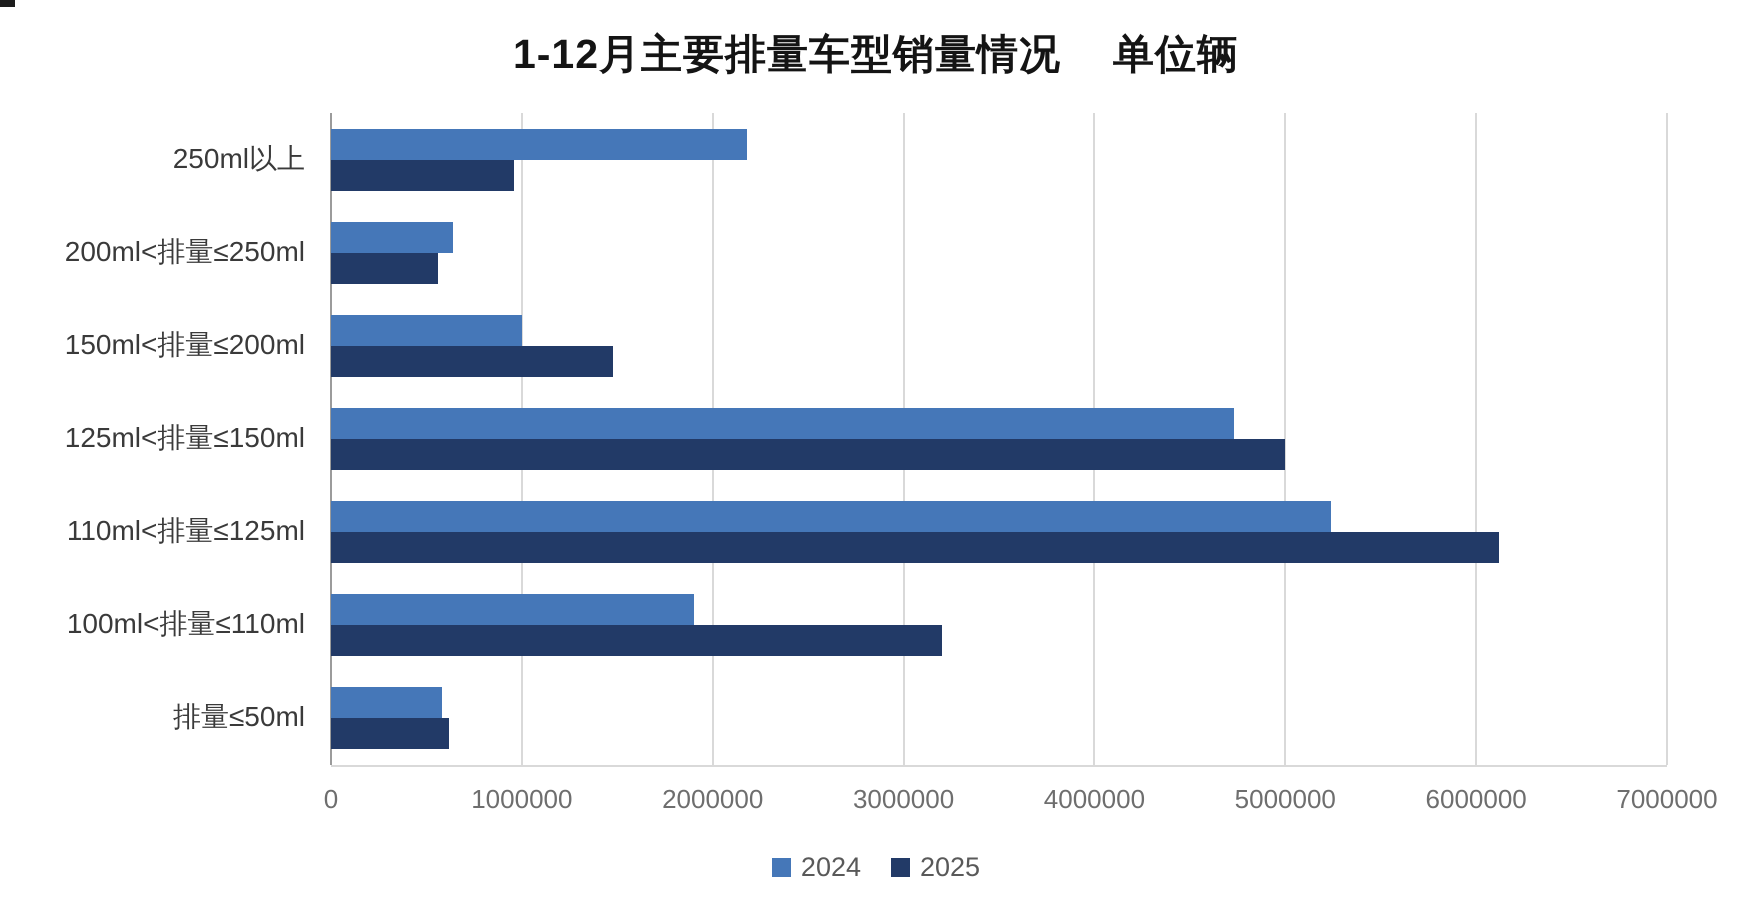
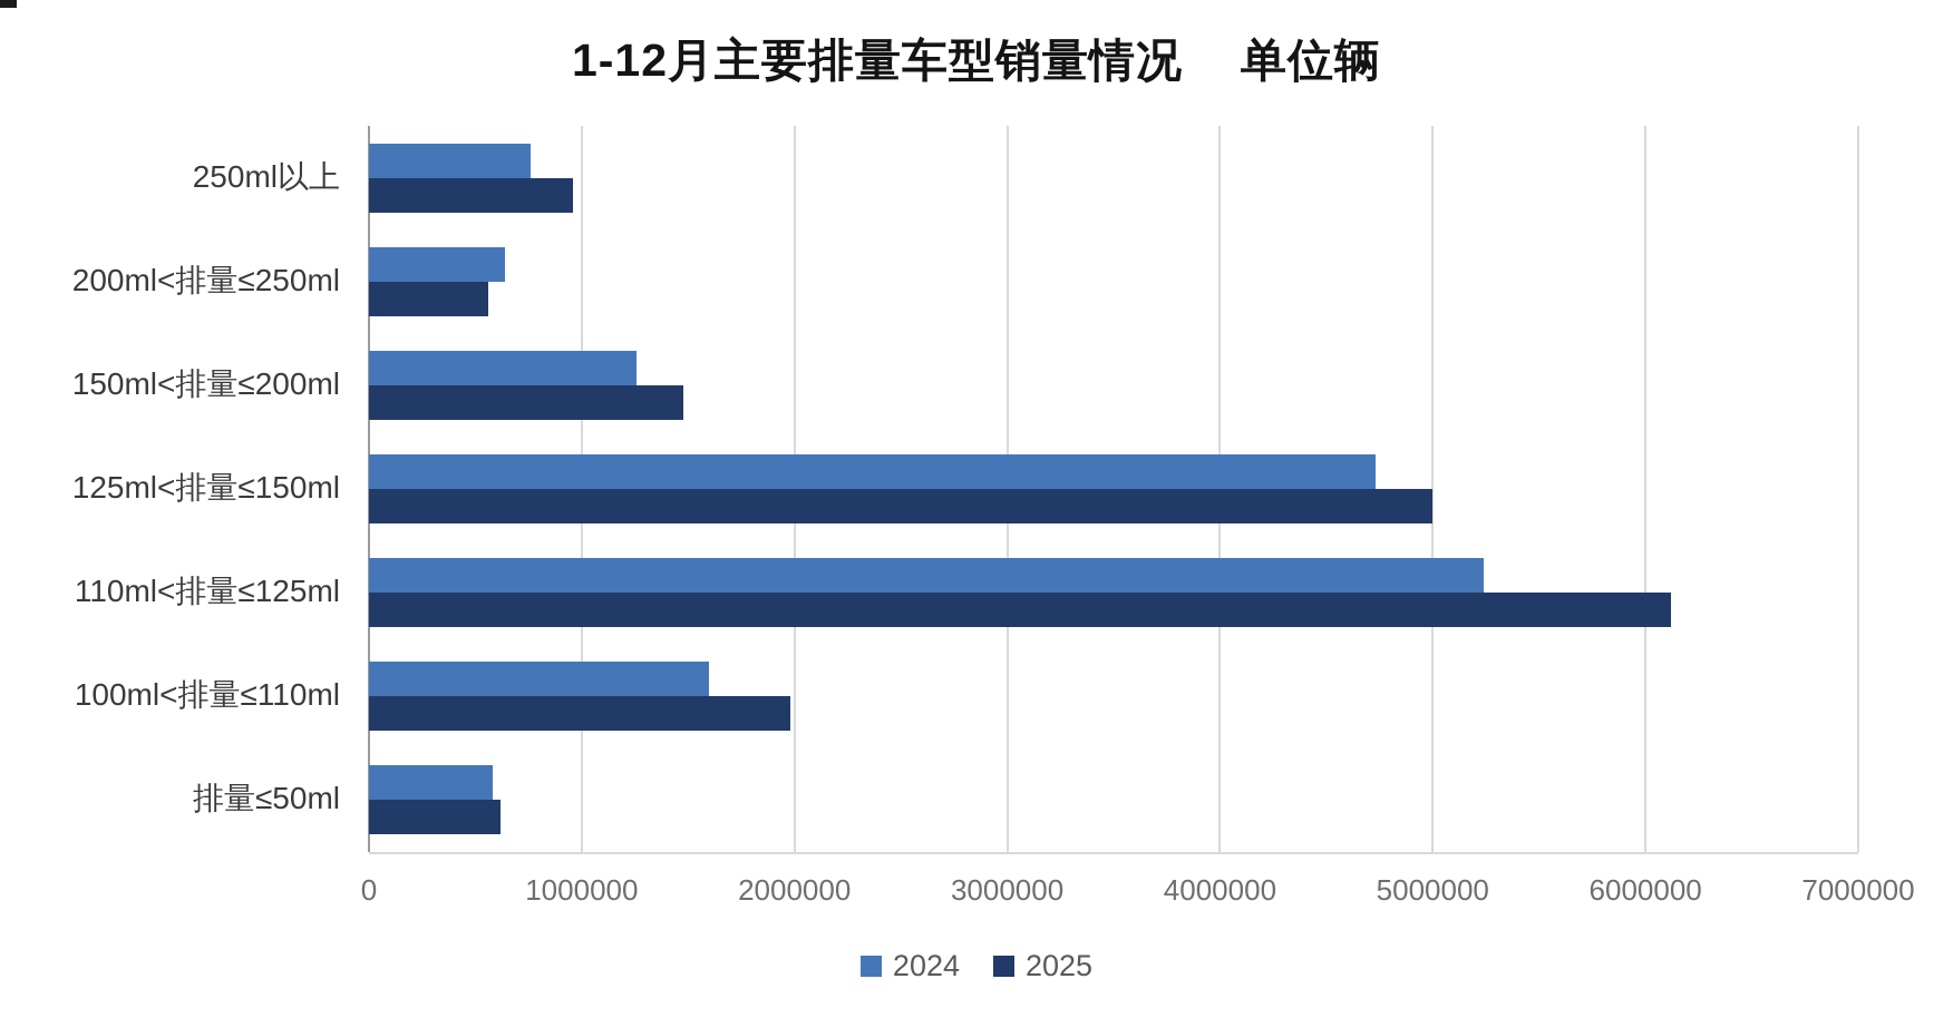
2024/250ml以上: 2180000 -> 760000
2024/150ml<排量≤200ml: 1000000 -> 1260000
2024/100ml<排量≤110ml: 1900000 -> 1600000
2025/100ml<排量≤110ml: 3200000 -> 1980000
